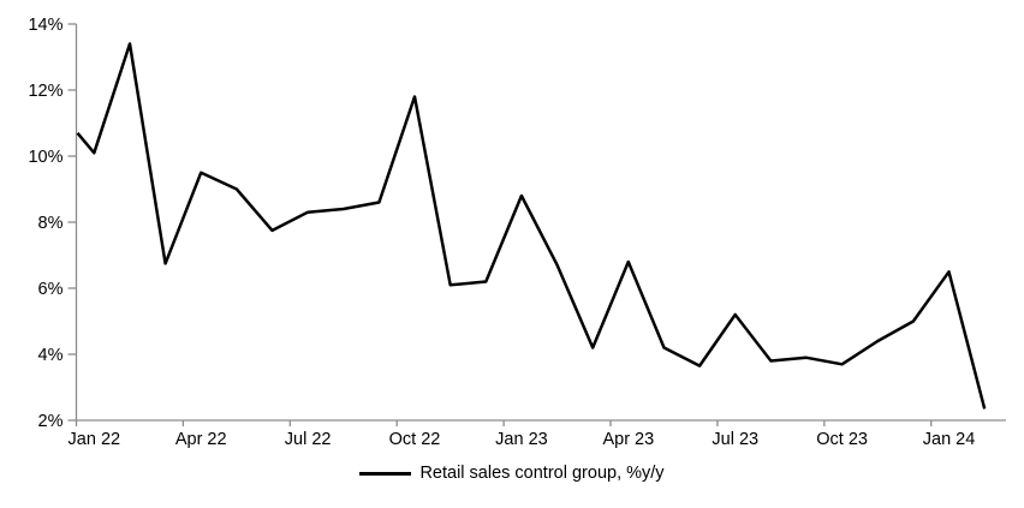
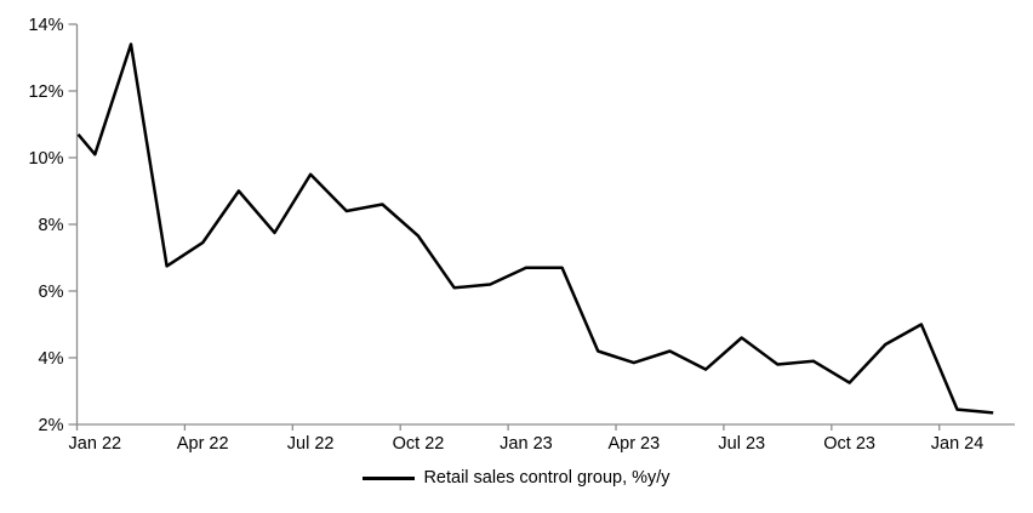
Apr 22: 9.5% -> 7.5%
Jul 22: 8.3% -> 9.5%
Oct 22: 11.8% -> 7.7%
Jan 23: 8.8% -> 6.7%
Apr 23: 6.8% -> 3.9%
Jul 23: 5.2% -> 4.6%
Oct 23: 3.7% -> 3.2%
Jan 24: 6.5% -> 2.5%
